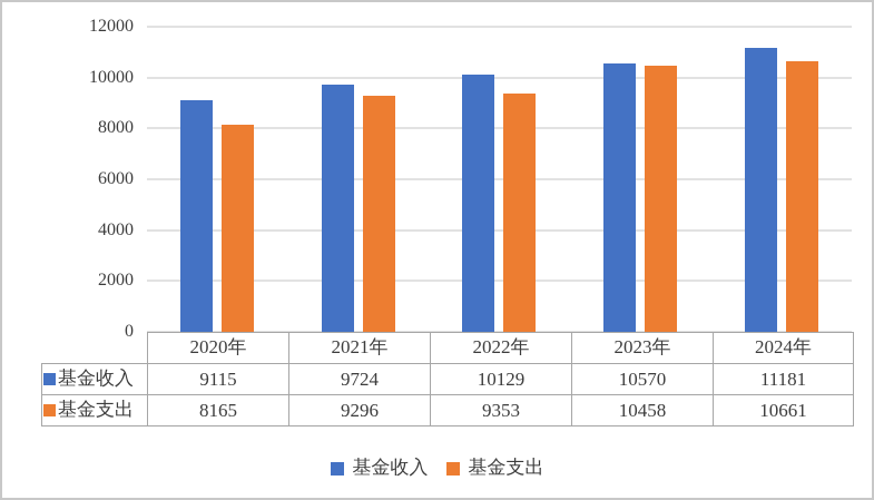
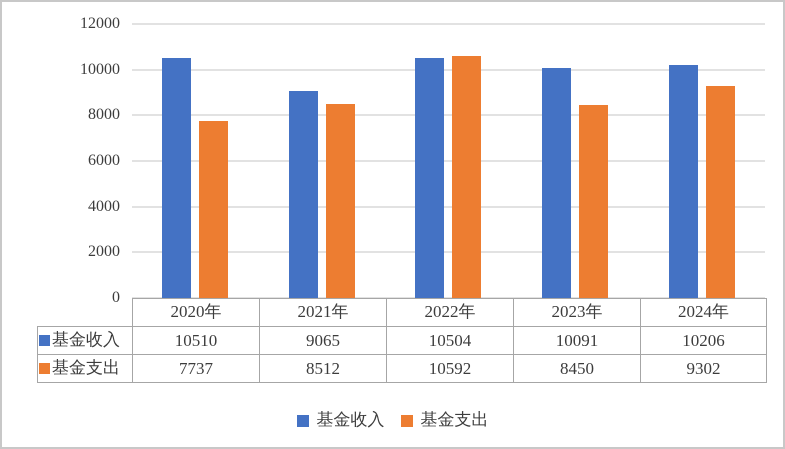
基金收入/2020年: 9115 -> 10510
基金支出/2020年: 8165 -> 7737
基金收入/2021年: 9724 -> 9065
基金支出/2021年: 9296 -> 8512
基金收入/2022年: 10129 -> 10504
基金支出/2022年: 9353 -> 10592
基金收入/2023年: 10570 -> 10091
基金支出/2023年: 10458 -> 8450
基金收入/2024年: 11181 -> 10206
基金支出/2024年: 10661 -> 9302
